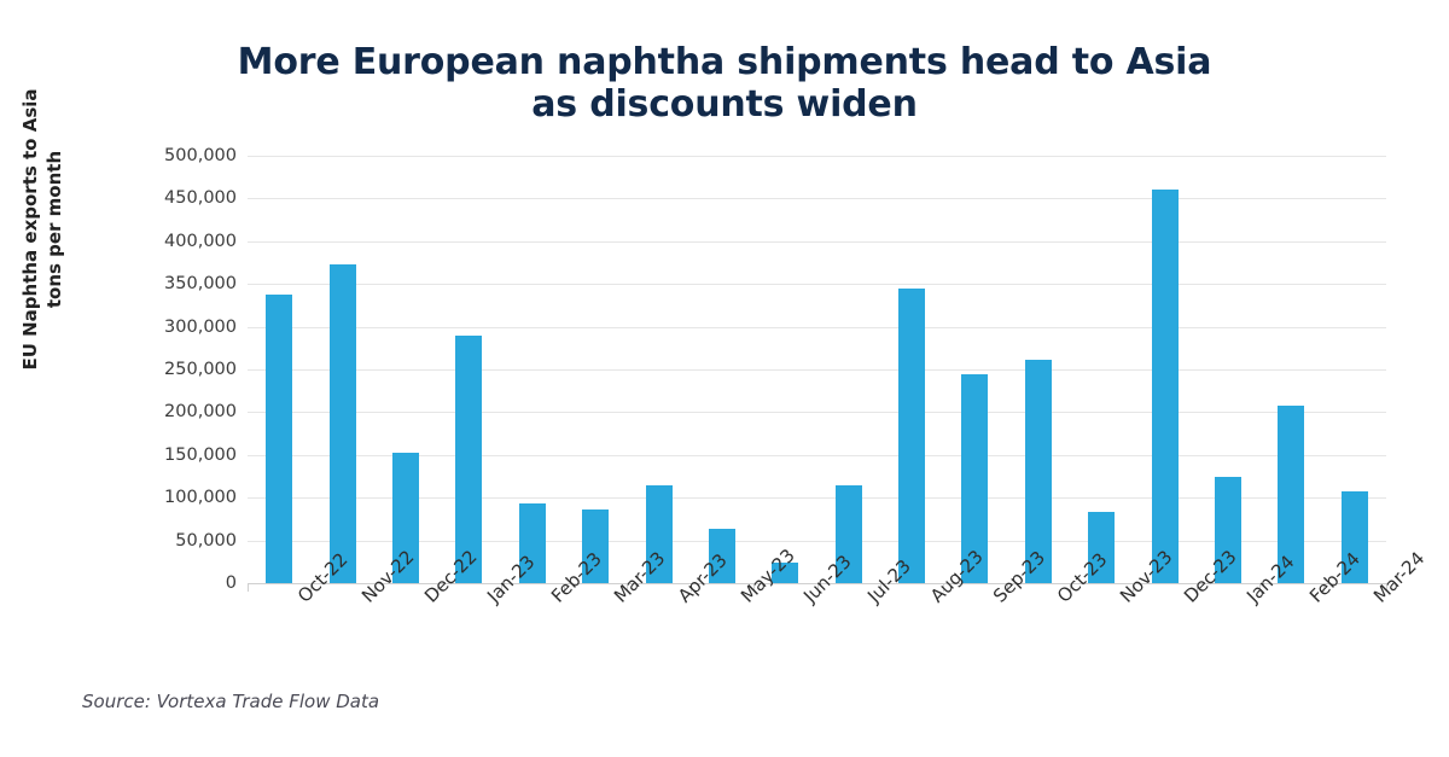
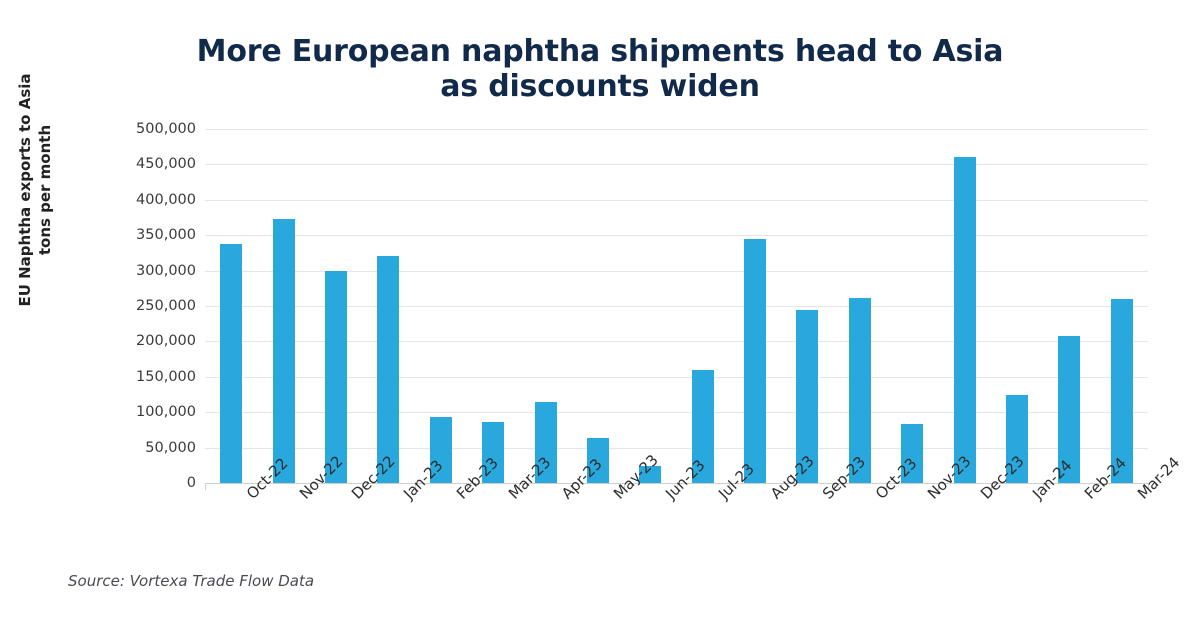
Dec-22: 150000 -> 300000
Jan-23: 290000 -> 320000
Jul-23: 110000 -> 160000
Mar-24: 110000 -> 260000
